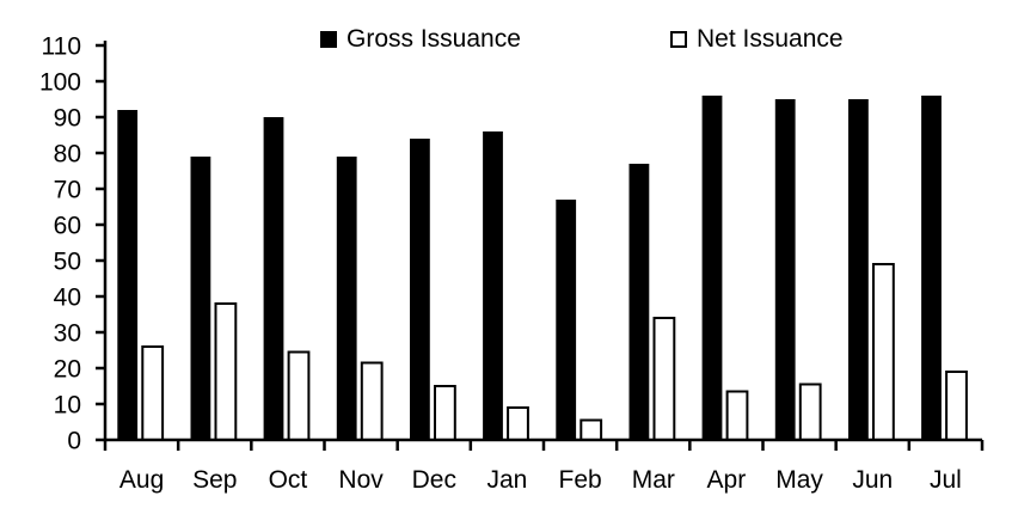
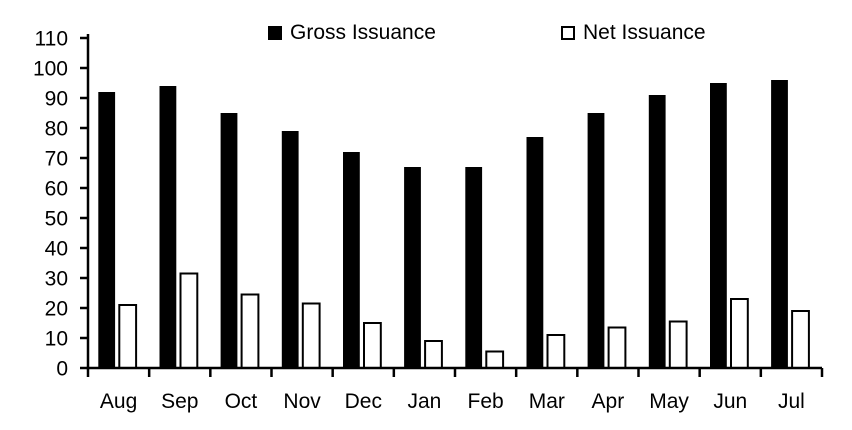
Net Issuance/Aug: 26 -> 21
Gross Issuance/Sep: 79 -> 94
Net Issuance/Sep: 38 -> 32
Gross Issuance/Oct: 90 -> 85
Gross Issuance/Dec: 84 -> 72
Gross Issuance/Jan: 86 -> 67
Net Issuance/Mar: 34 -> 11
Gross Issuance/Apr: 96 -> 85
Gross Issuance/May: 95 -> 91
Net Issuance/Jun: 49 -> 23
